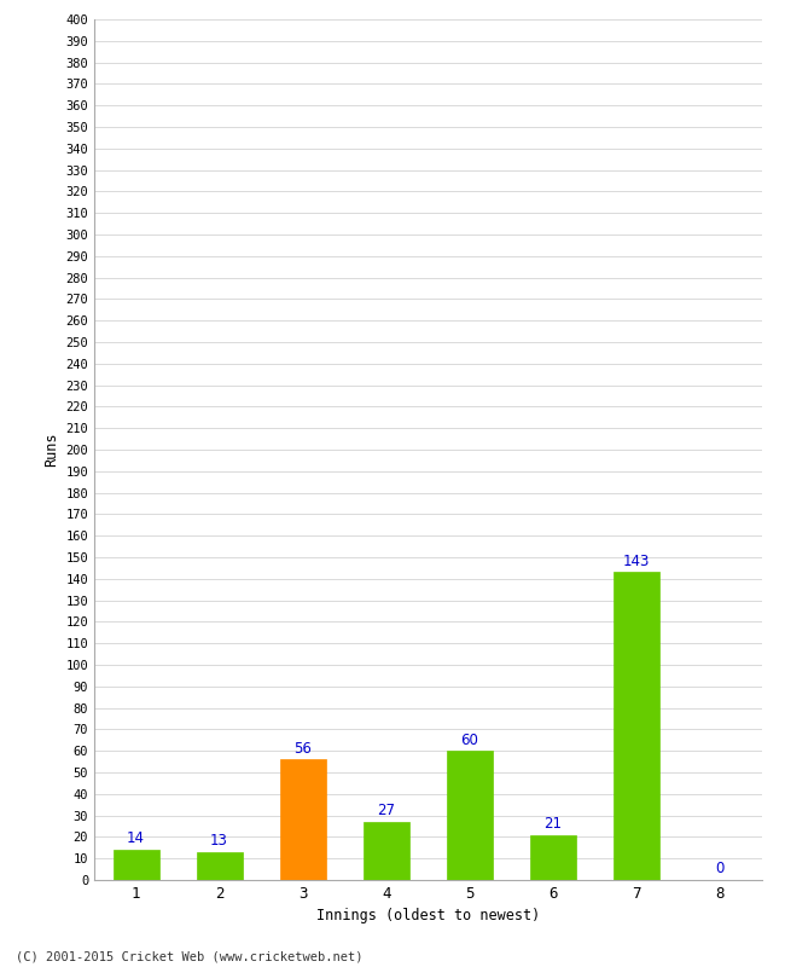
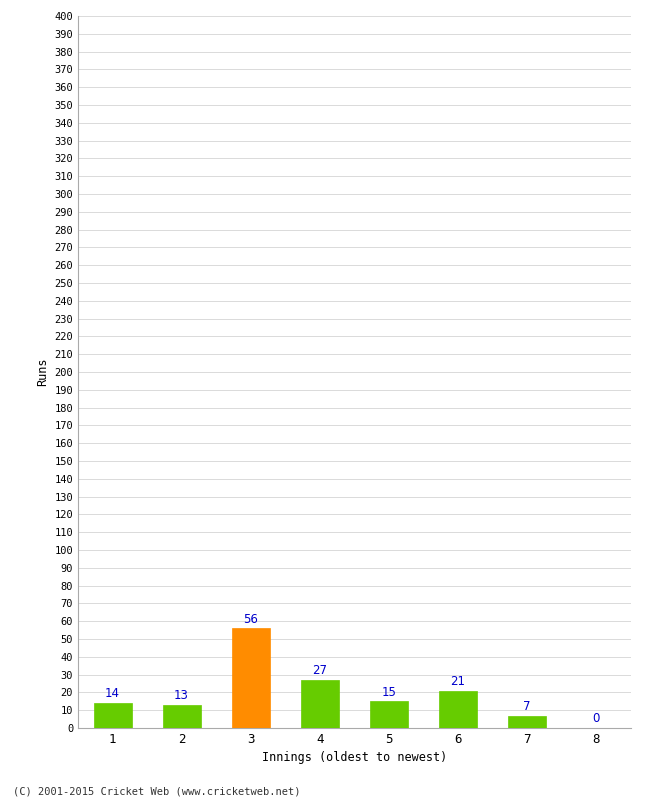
5: 60 -> 15
7: 143 -> 7
